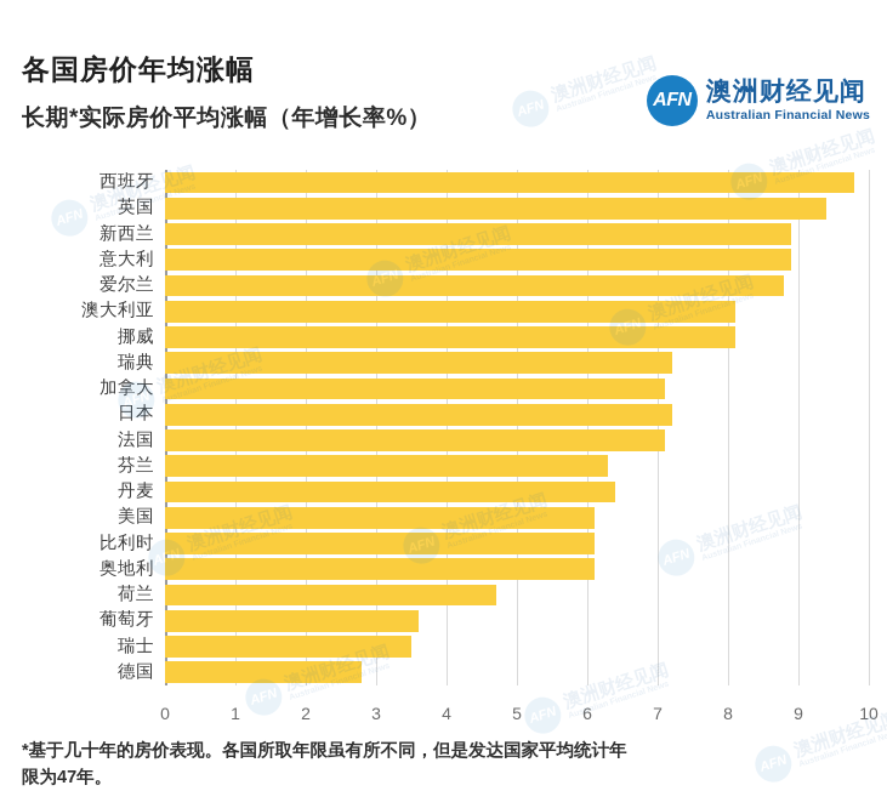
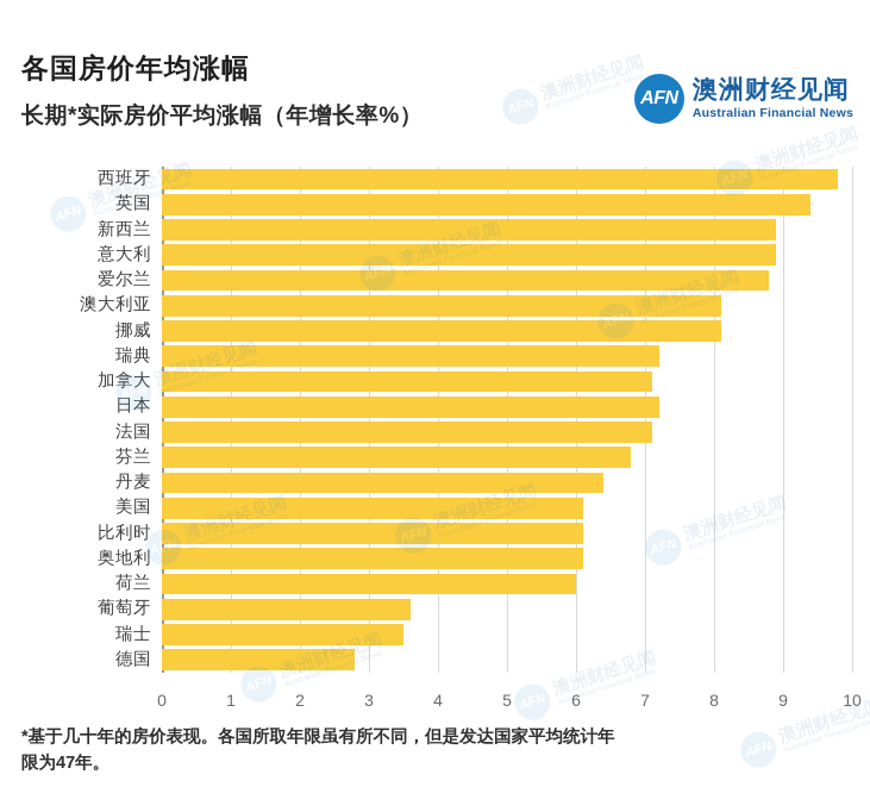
芬兰: 6.3 -> 6.8
荷兰: 4.7 -> 6.0
